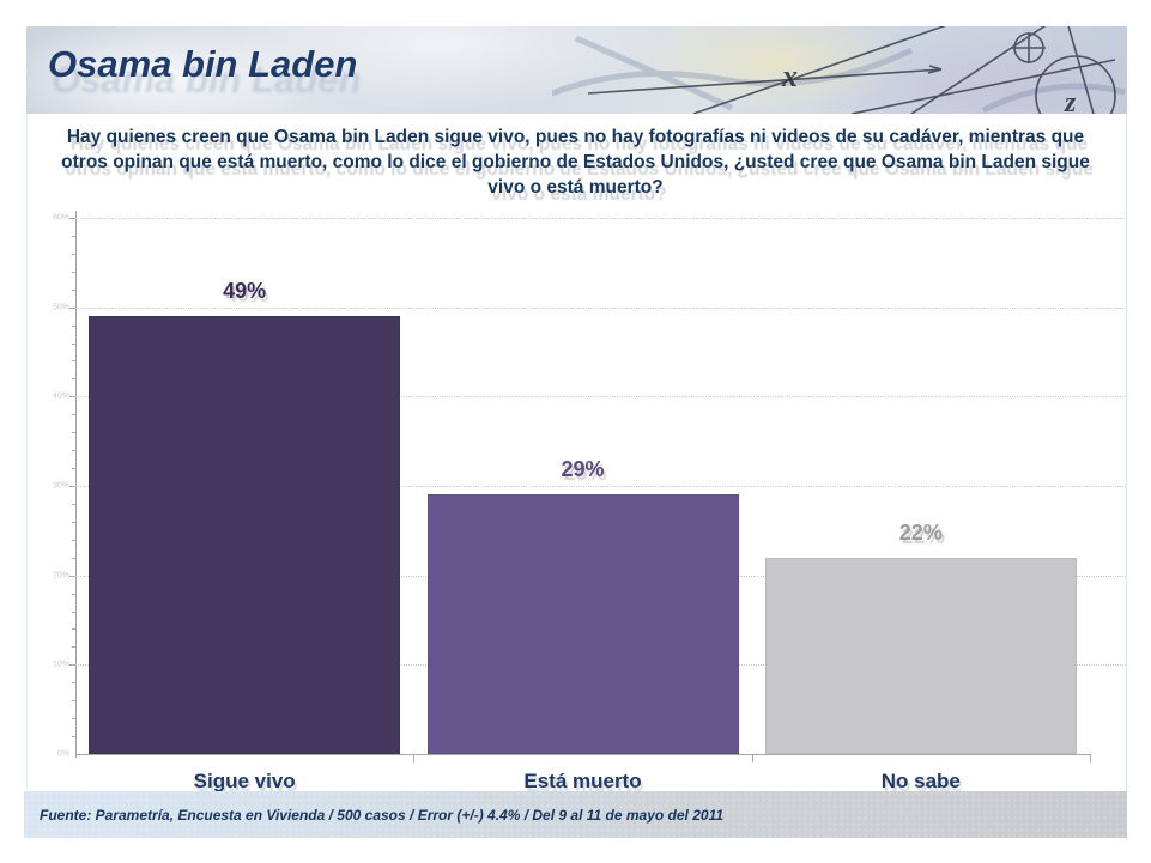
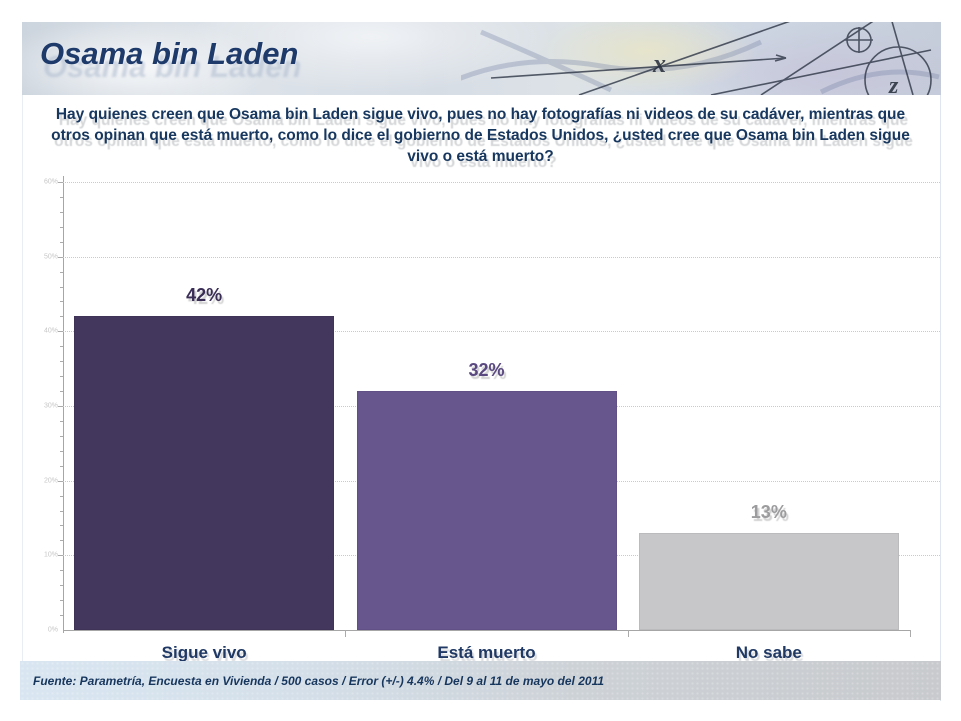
Sigue vivo: 49% -> 42%
Está muerto: 29% -> 32%
No sabe: 22% -> 13%
